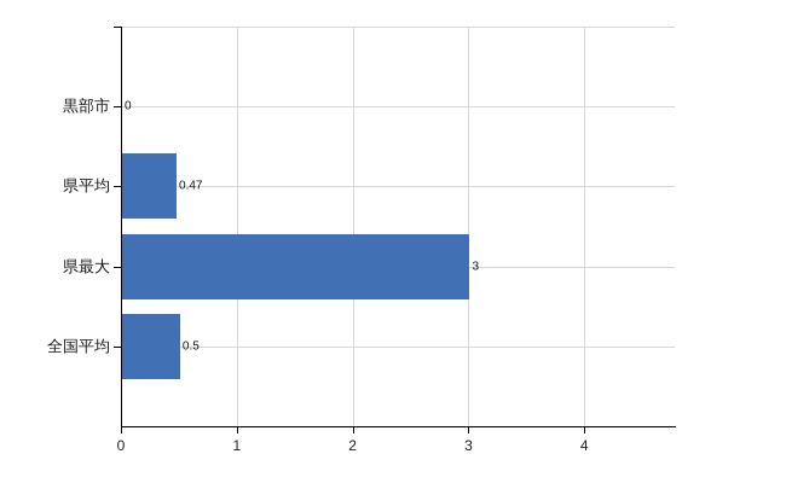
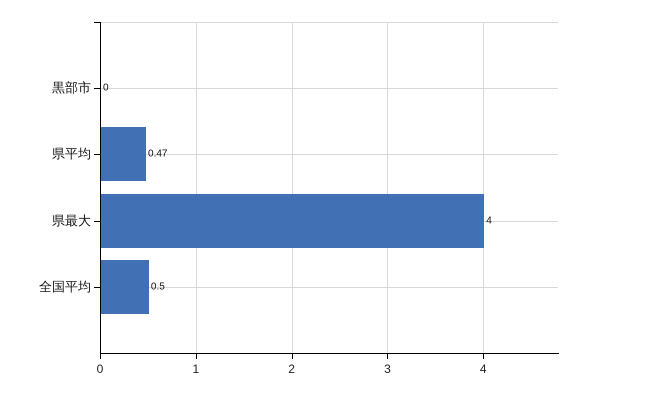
県最大: 3 -> 4
